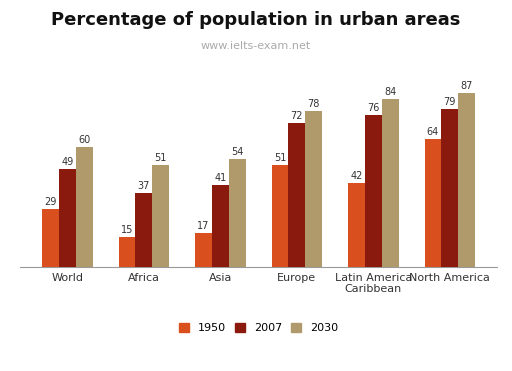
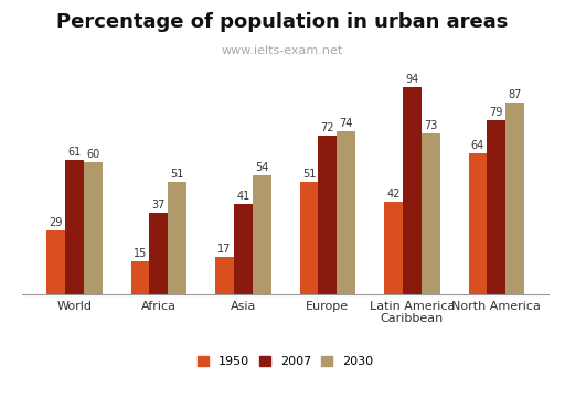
2007/World: 49 -> 61
2030/Europe: 78 -> 74
2007/Latin America Caribbean: 76 -> 94
2030/Latin America Caribbean: 84 -> 73
